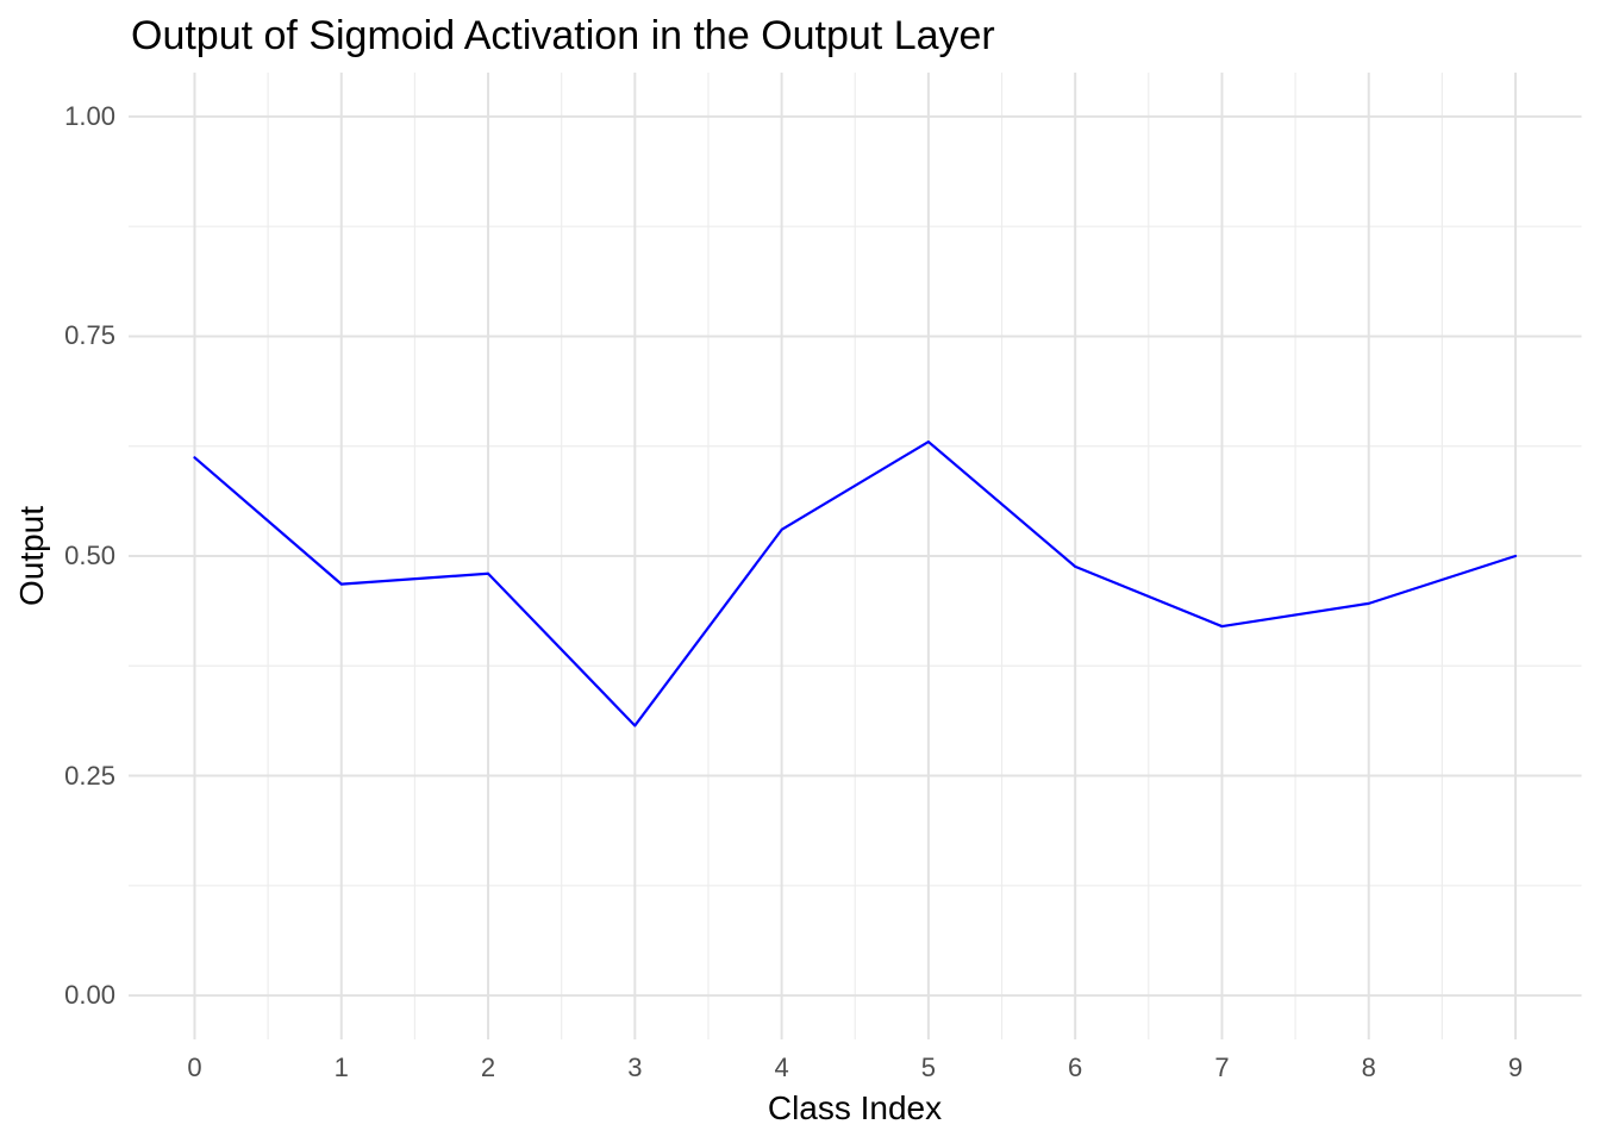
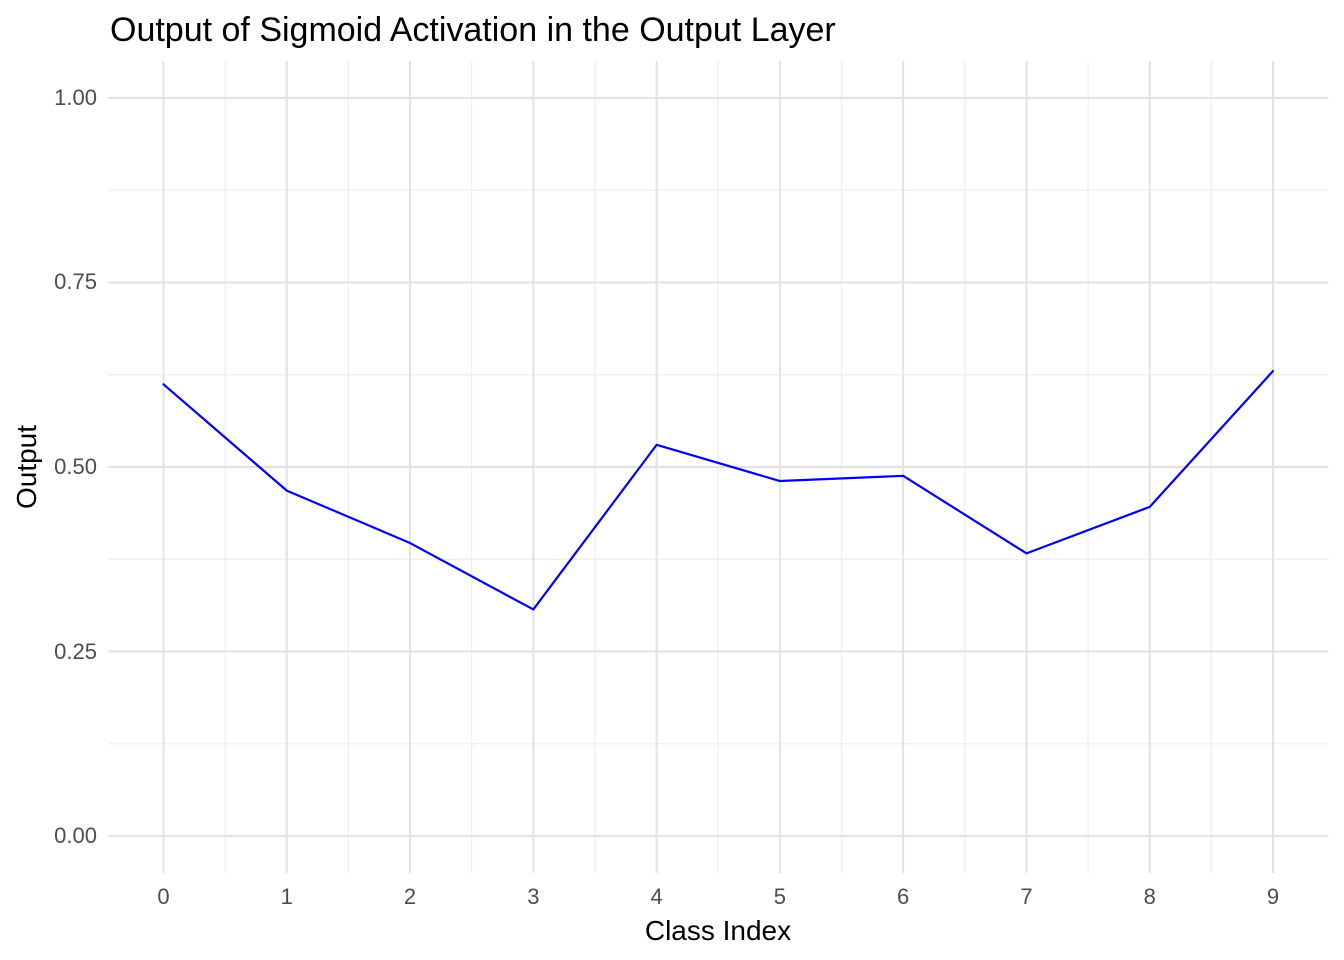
2: 0.48 -> 0.40
5: 0.63 -> 0.48
7: 0.42 -> 0.38
9: 0.50 -> 0.63
